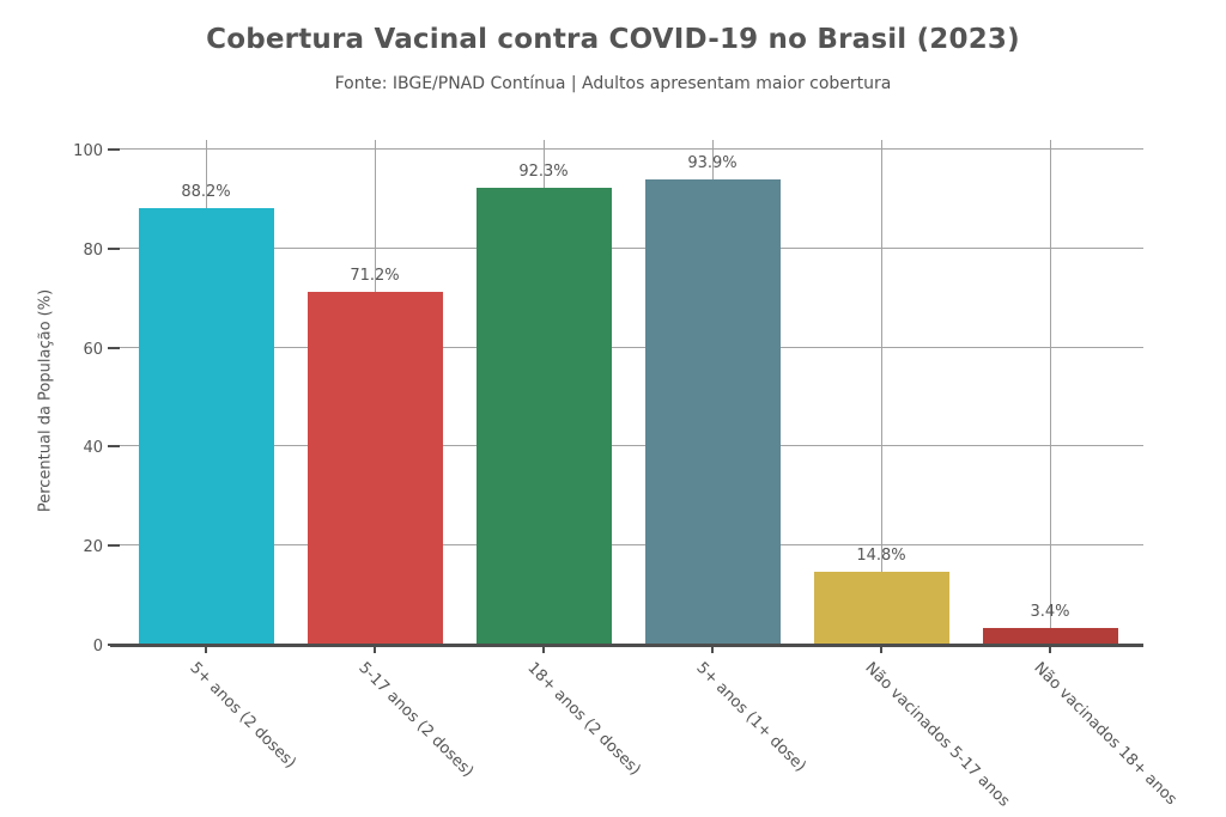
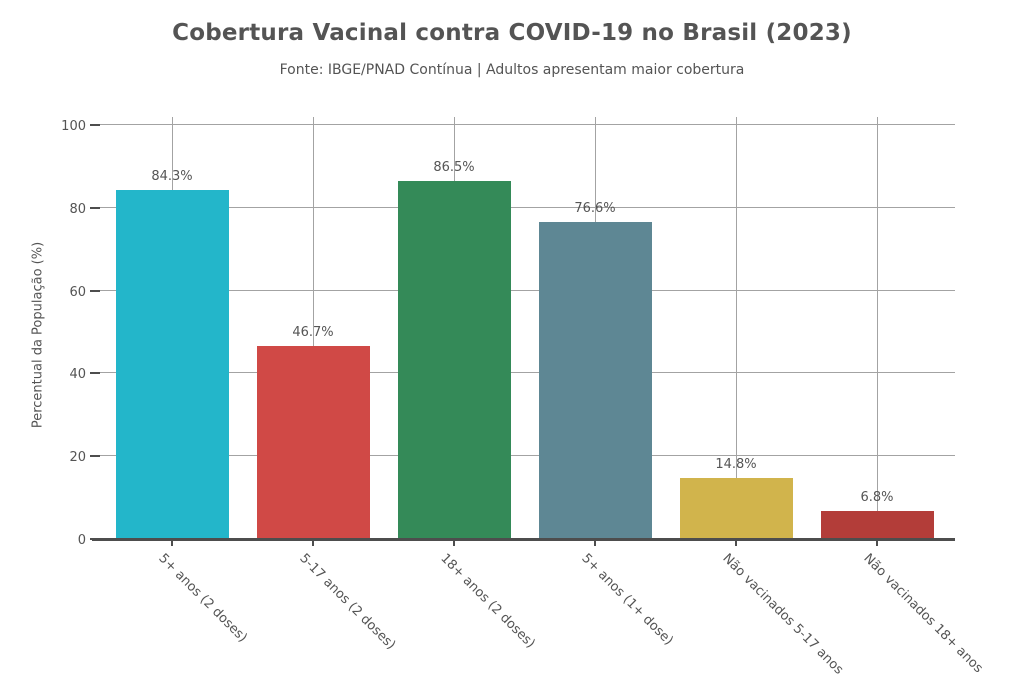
5+ anos (2 doses): 88.2% -> 84.3%
5-17 anos (2 doses): 71.2% -> 46.7%
18+ anos (2 doses): 92.3% -> 86.5%
5+ anos (1+ dose): 93.9% -> 76.6%
Não vacinados 18+ anos: 3.4% -> 6.8%
